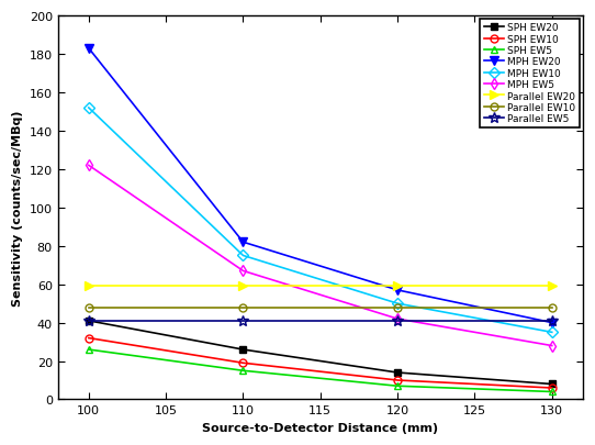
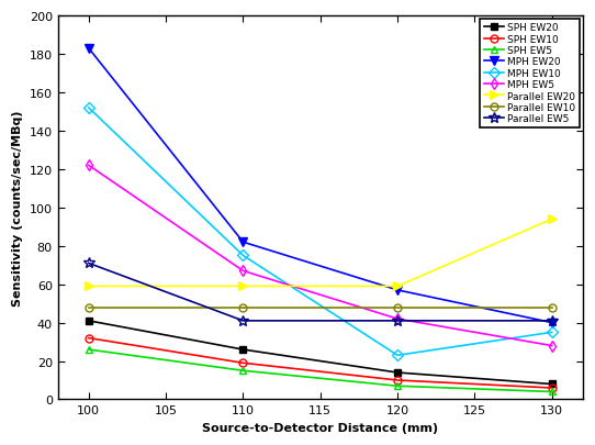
Parallel EW5/100: 41 -> 71
MPH EW10/120: 50 -> 23
Parallel EW20/130: 59 -> 94
